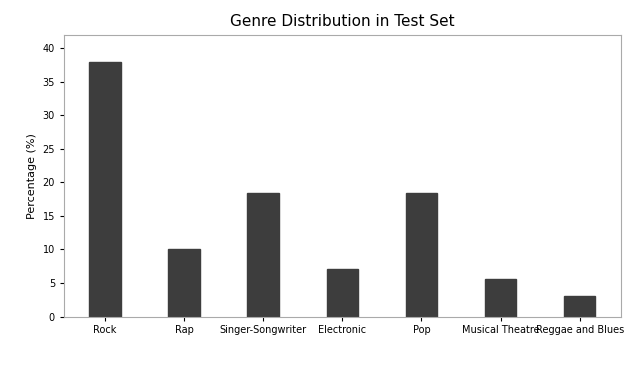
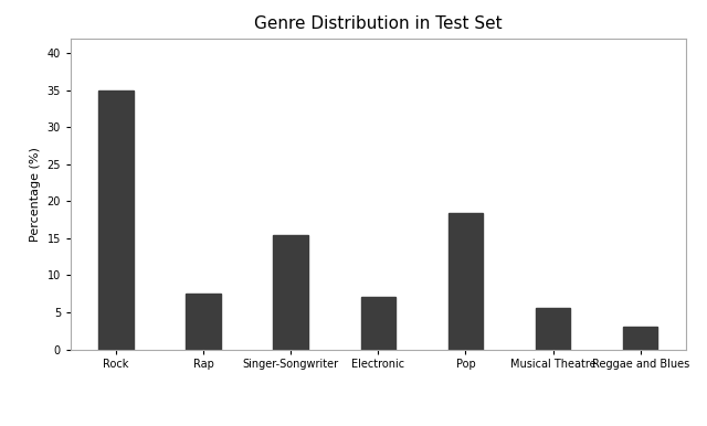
Rock: 38.0 -> 35.0
Rap: 10.0 -> 7.6
Singer-Songwriter: 18.4 -> 15.4
